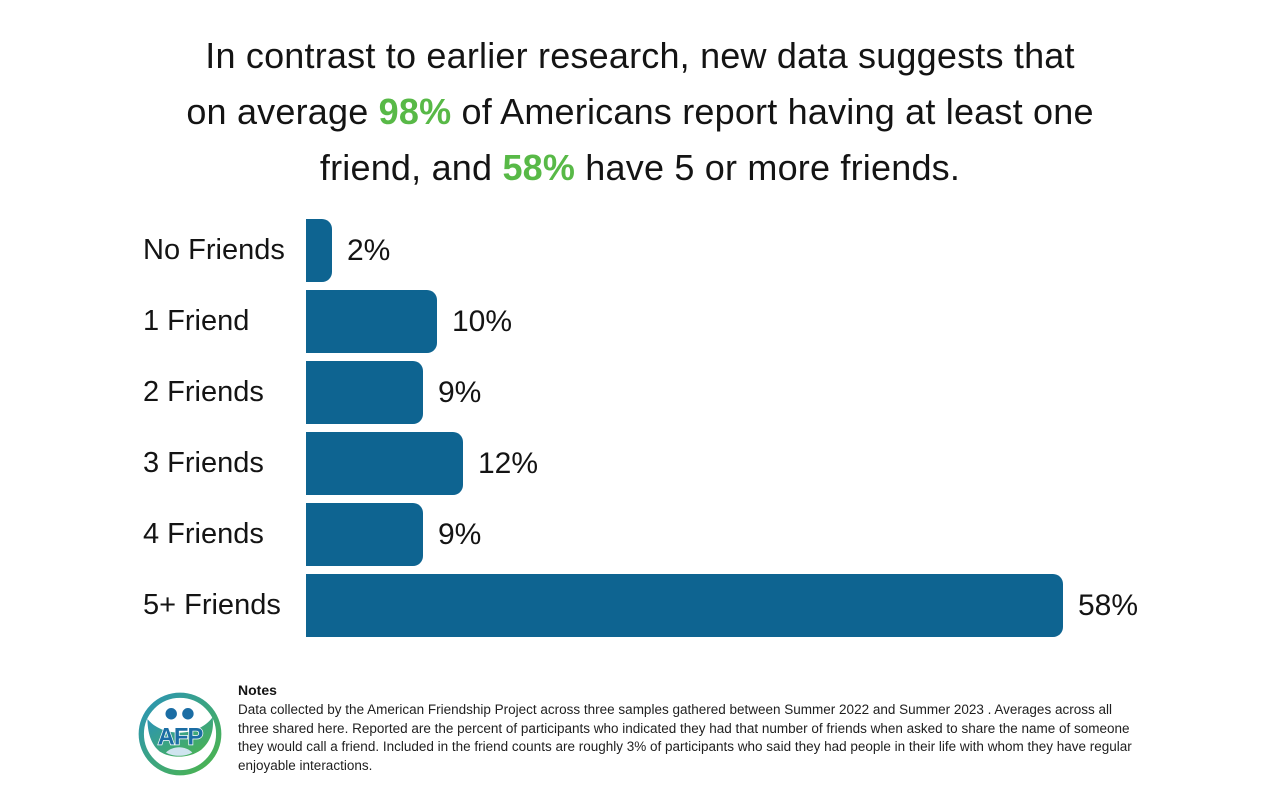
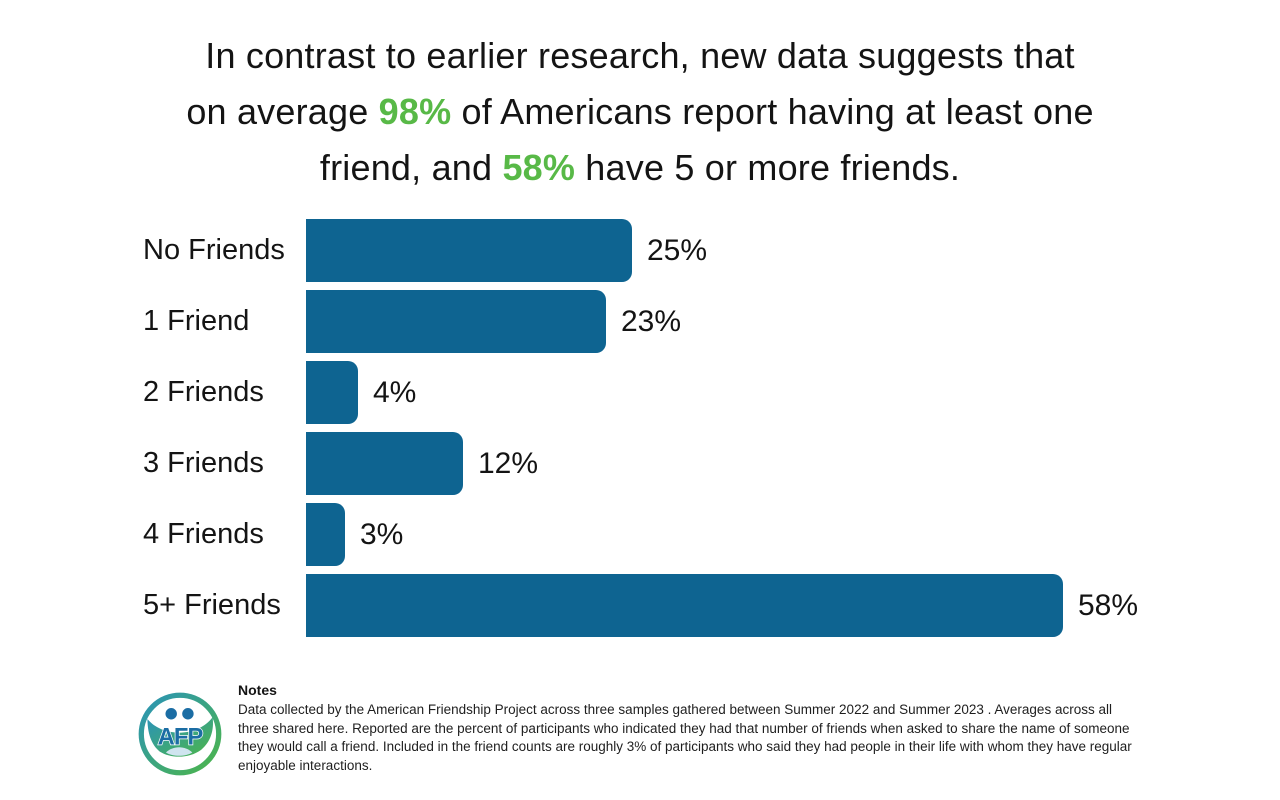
No Friends: 2% -> 25%
1 Friend: 10% -> 23%
2 Friends: 9% -> 4%
4 Friends: 9% -> 3%
